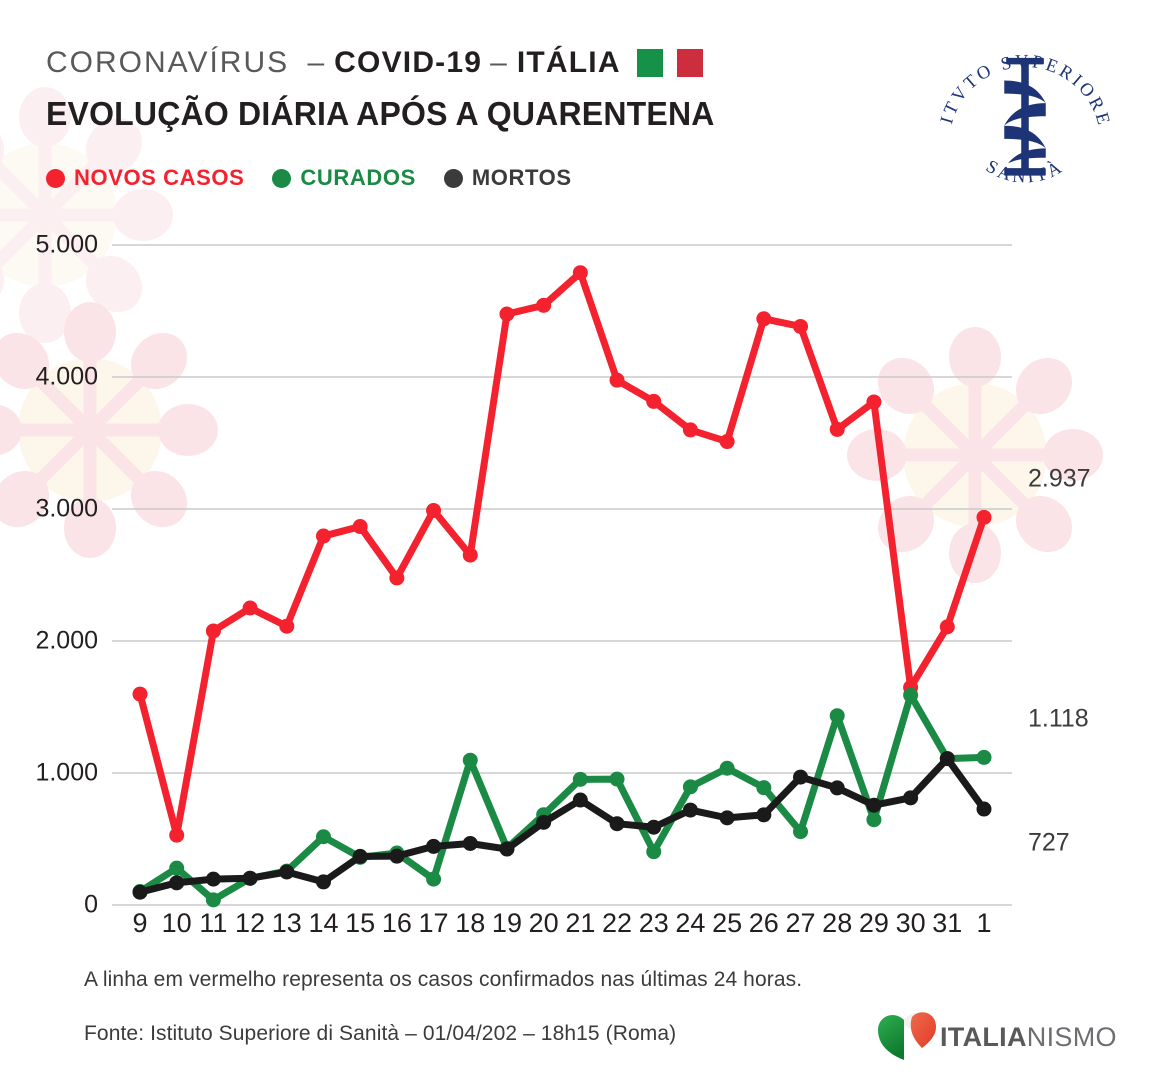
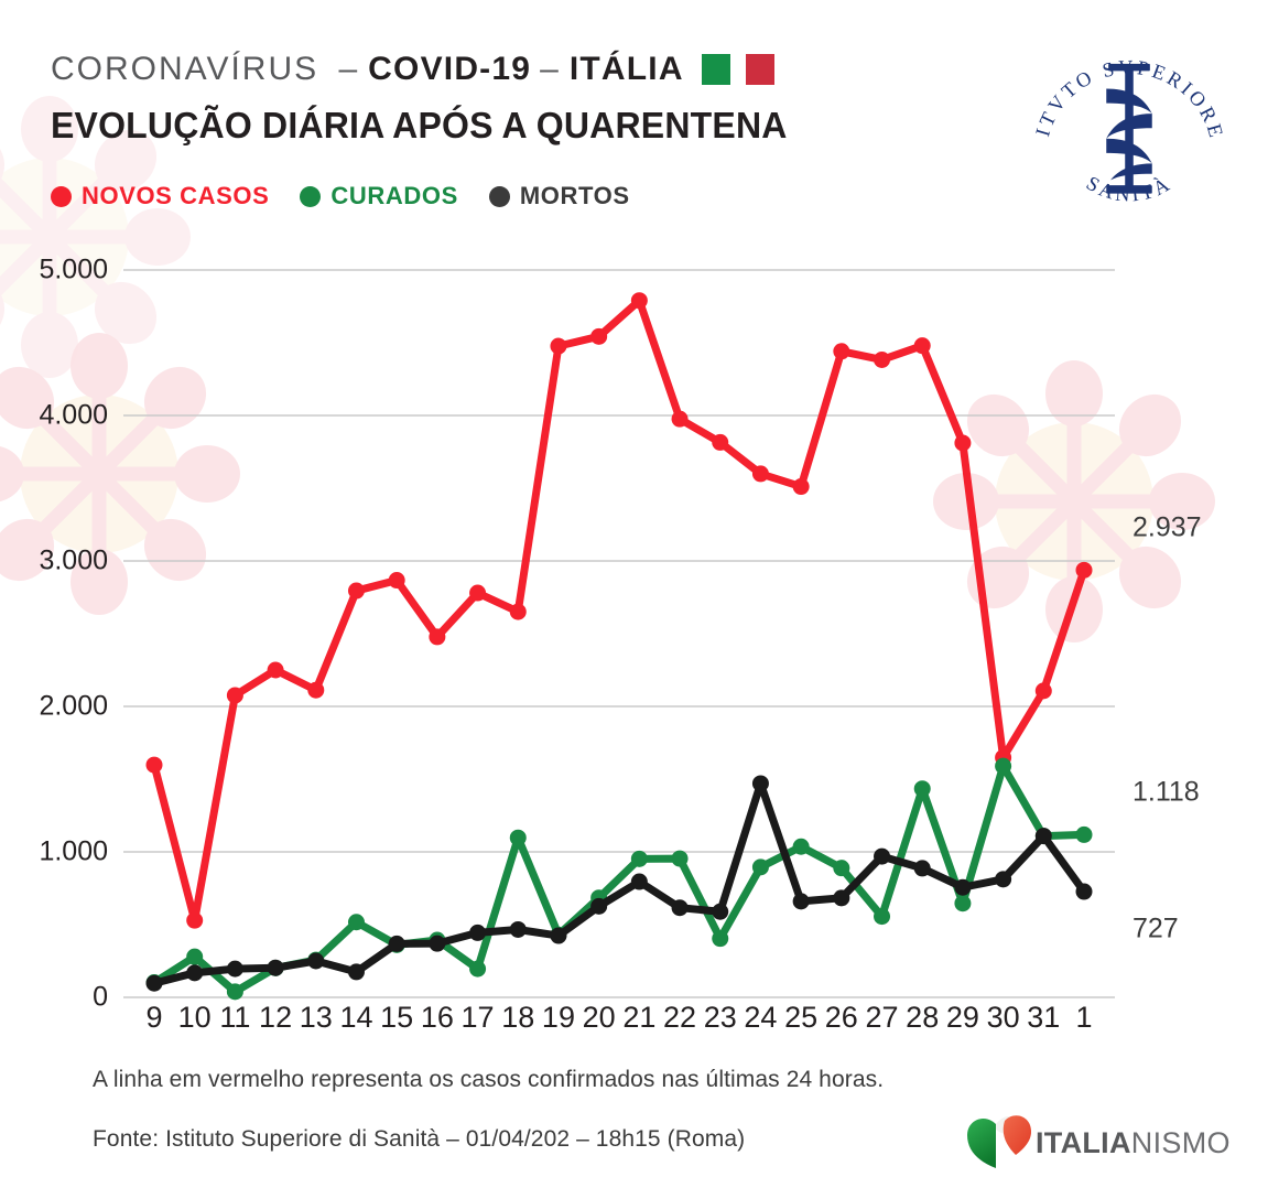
NOVOS CASOS/17: 2990 -> 2780
MORTOS/24: 720 -> 1470
NOVOS CASOS/28: 3600 -> 4480
